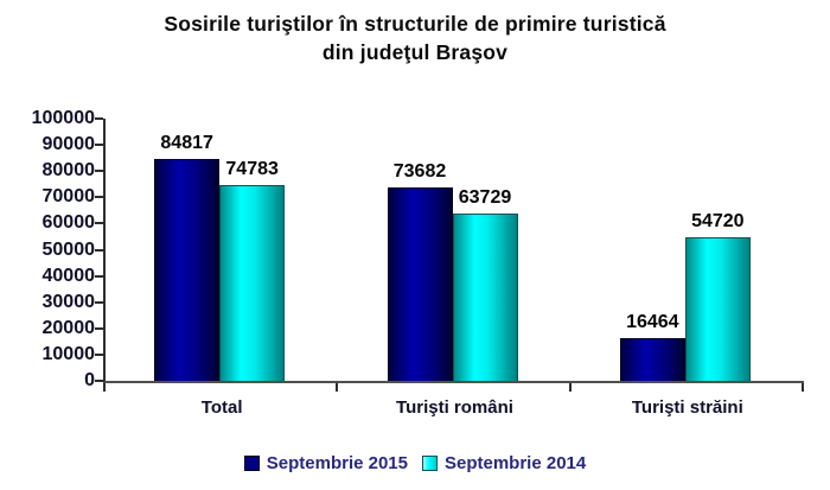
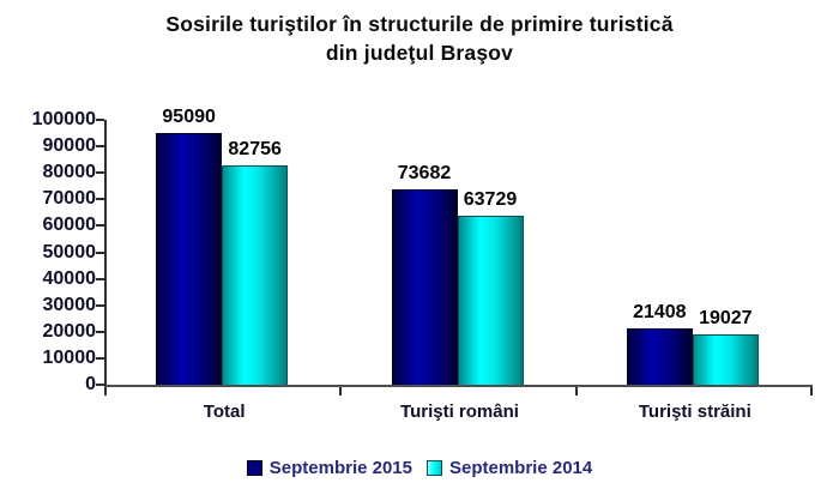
Septembrie 2015/Total: 84817 -> 95090
Septembrie 2014/Total: 74783 -> 82756
Septembrie 2015/Turişti străini: 16464 -> 21408
Septembrie 2014/Turişti străini: 54720 -> 19027
